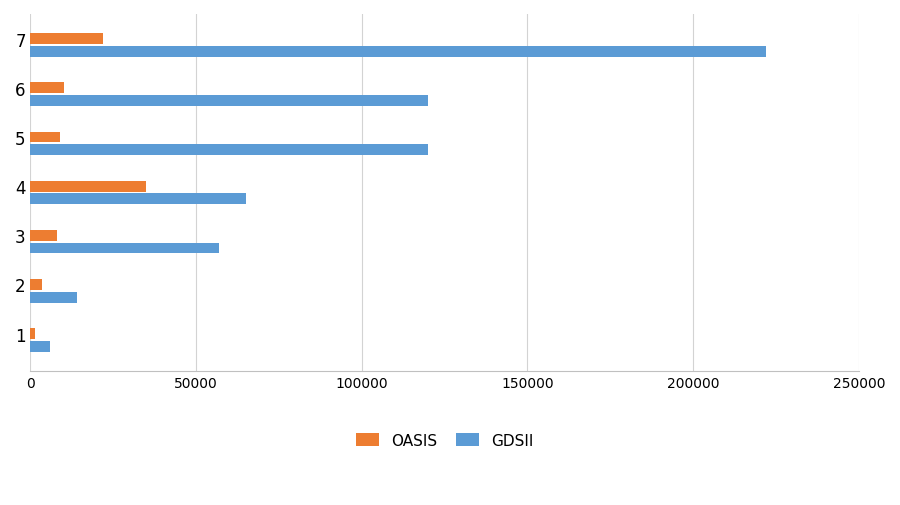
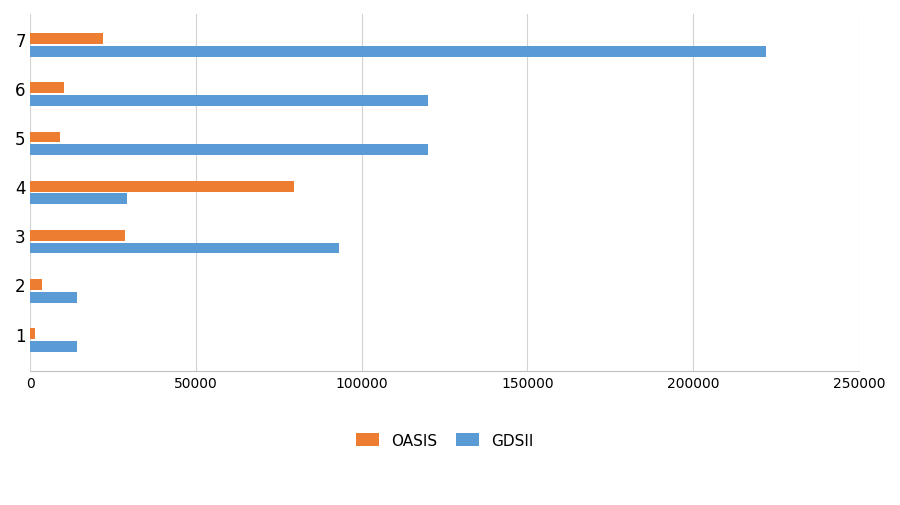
OASIS/4: 35000 -> 79500
GDSII/4: 65000 -> 29000
OASIS/3: 8000 -> 28500
GDSII/3: 57000 -> 93000
GDSII/1: 6000 -> 14000
